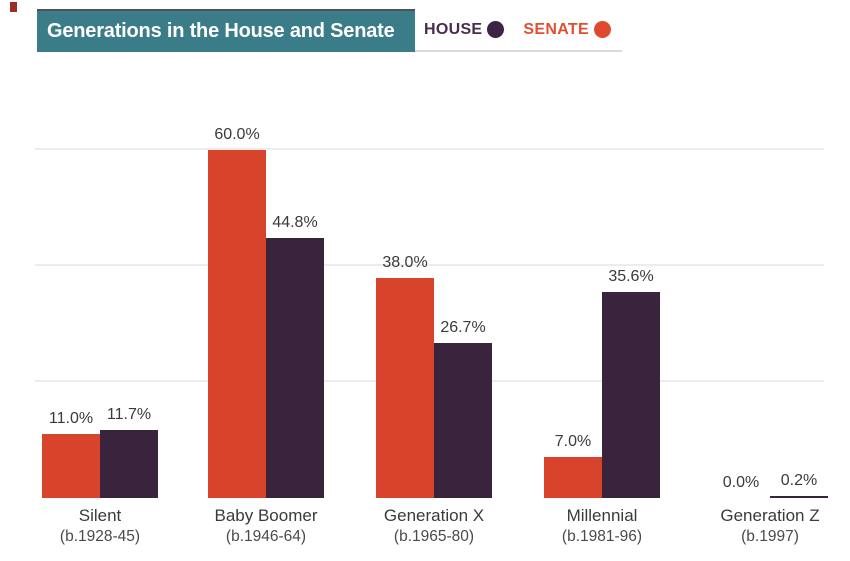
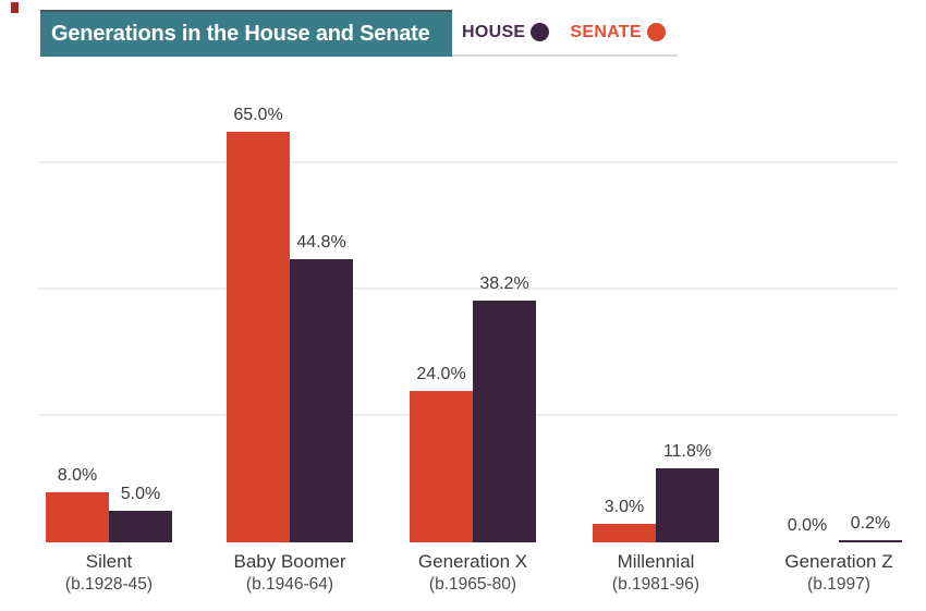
SENATE/Silent: 11.0% -> 8.0%
HOUSE/Silent: 11.7% -> 5.0%
SENATE/Baby Boomer: 60.0% -> 65.0%
SENATE/Generation X: 38.0% -> 24.0%
HOUSE/Generation X: 26.7% -> 38.2%
SENATE/Millennial: 7.0% -> 3.0%
HOUSE/Millennial: 35.6% -> 11.8%
